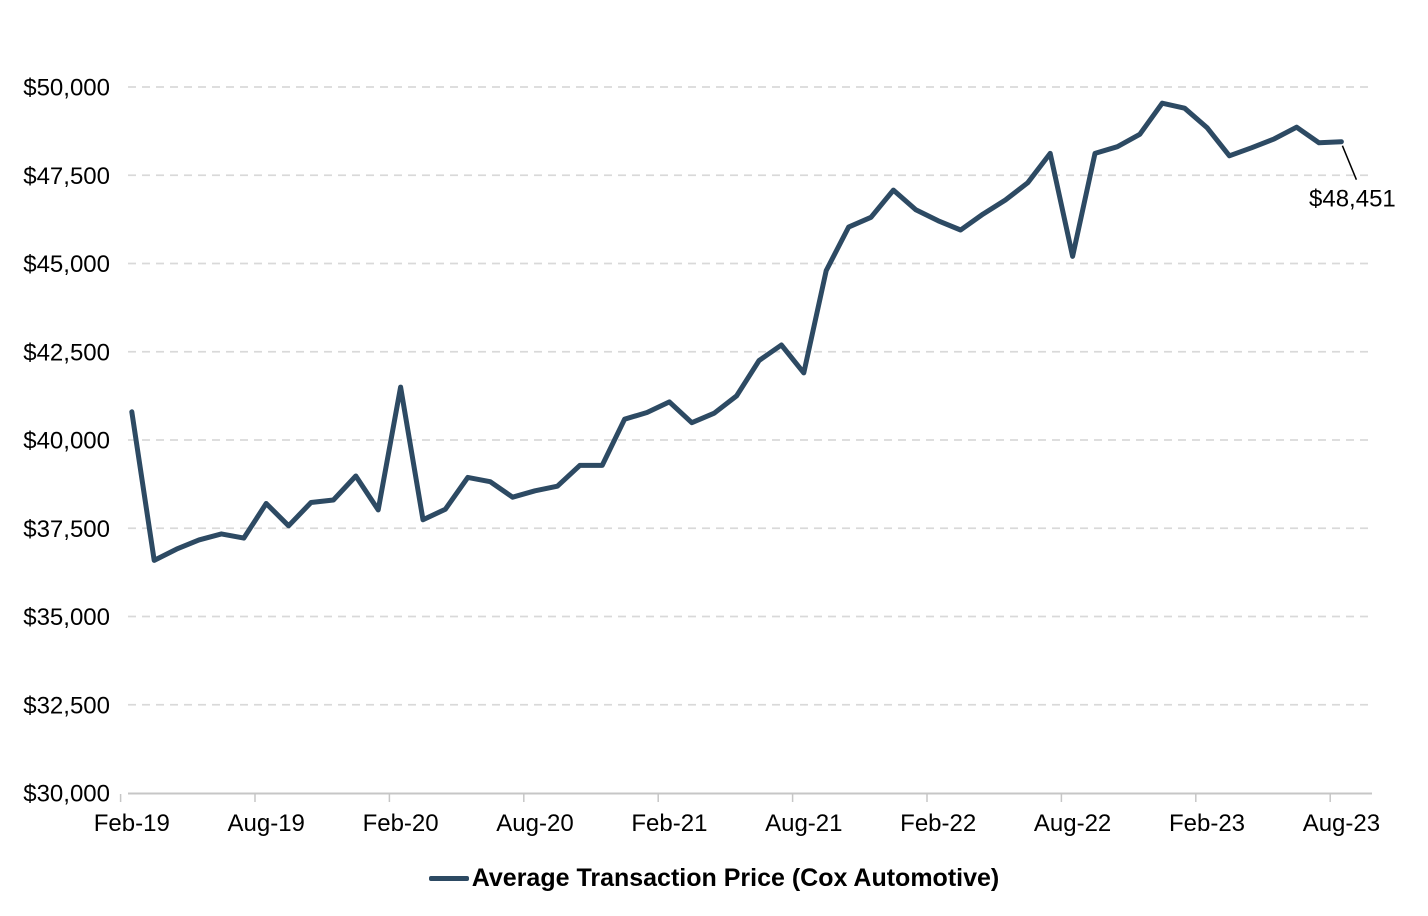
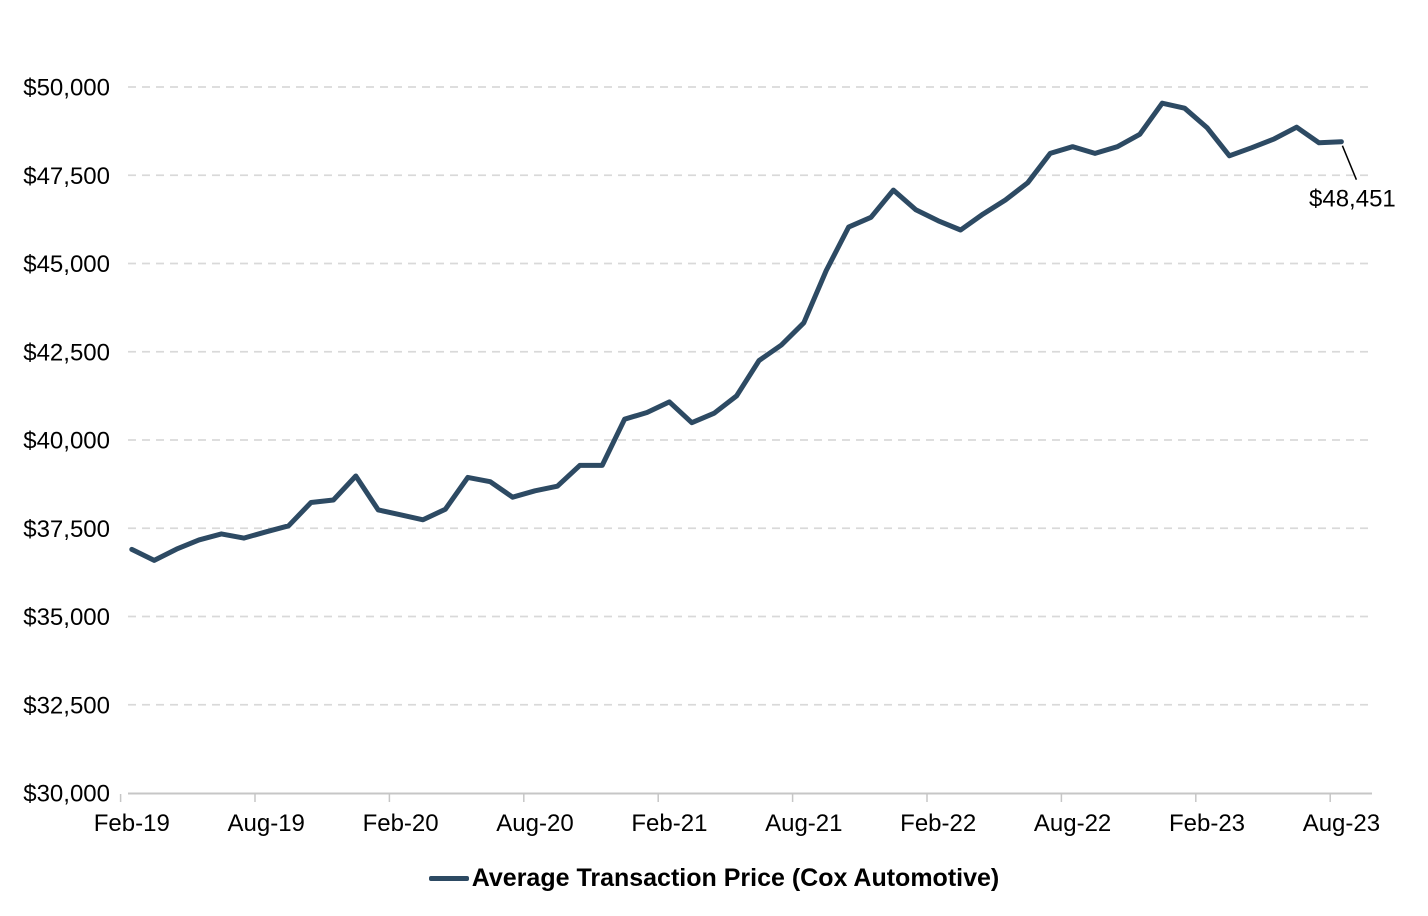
Feb-19: $40800 -> $36900
Aug-19: $38200 -> $37400
Feb-20: $41500 -> $37900
Aug-21: $41900 -> $43300
Aug-22: $45200 -> $48300
